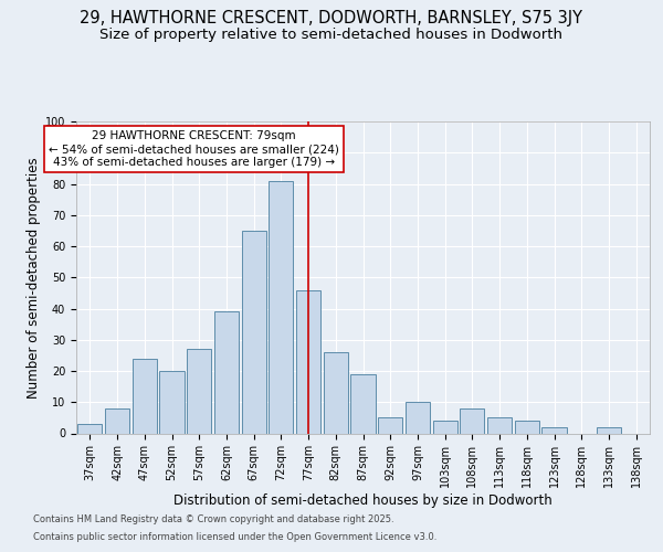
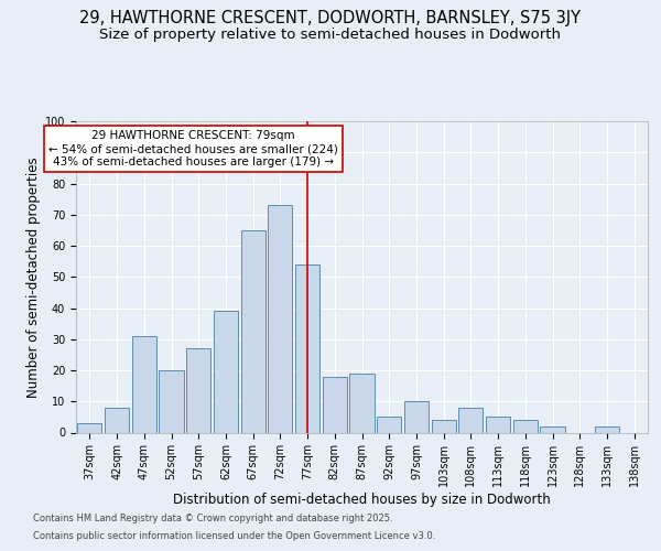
47sqm: 24 -> 31
72sqm: 81 -> 73
77sqm: 46 -> 54
82sqm: 26 -> 18
